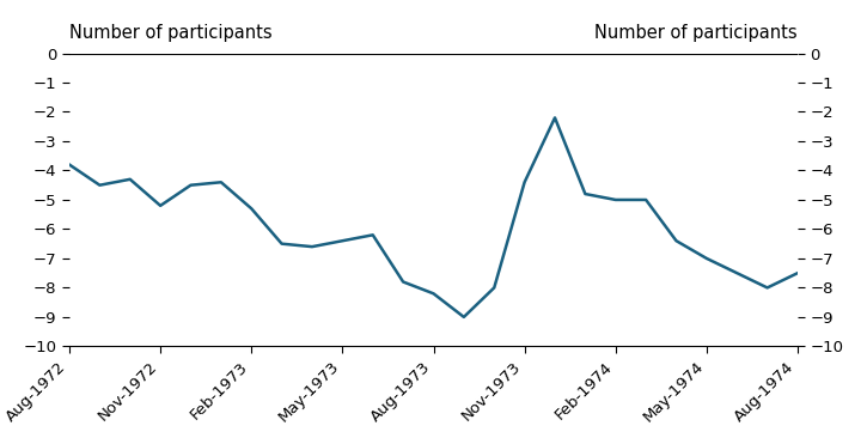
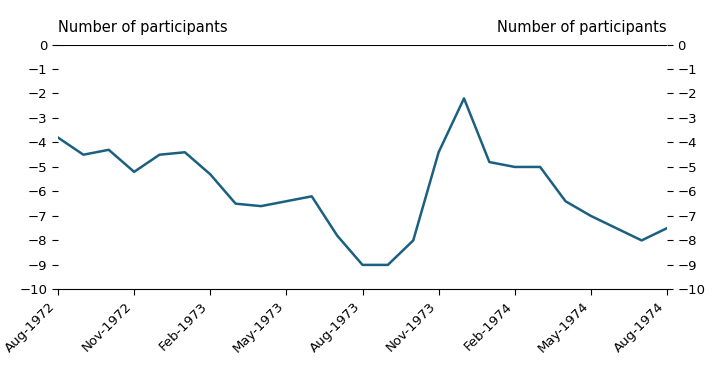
Aug-1973: -8.2 -> -9.0
